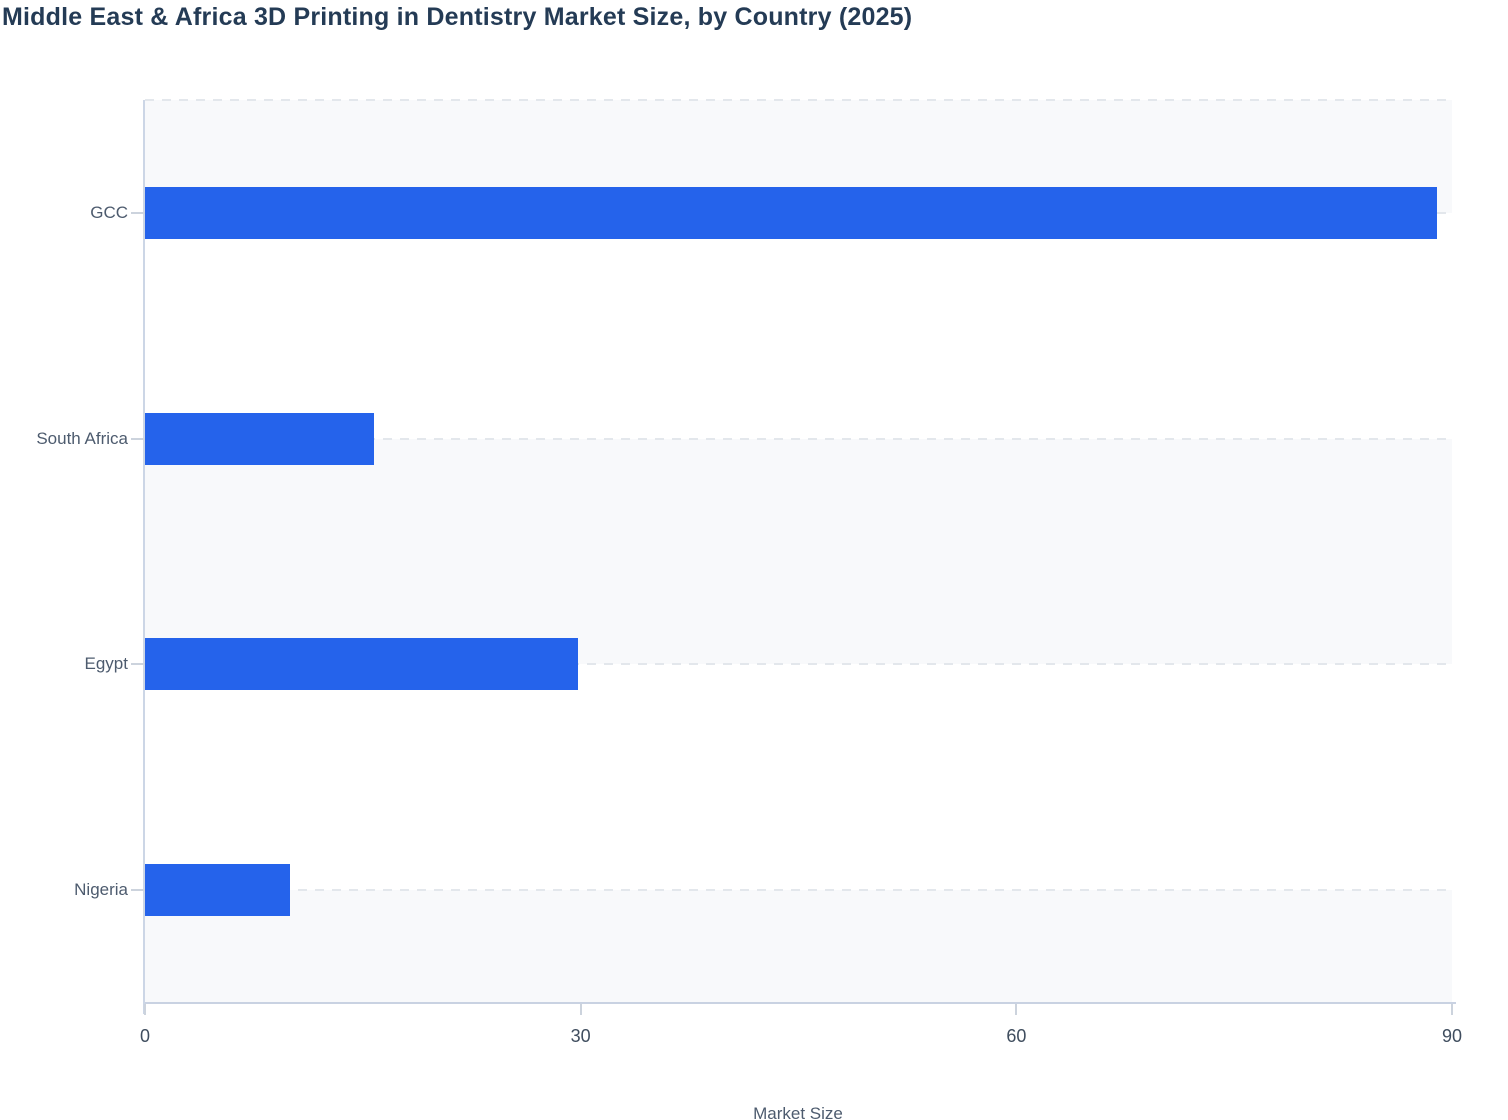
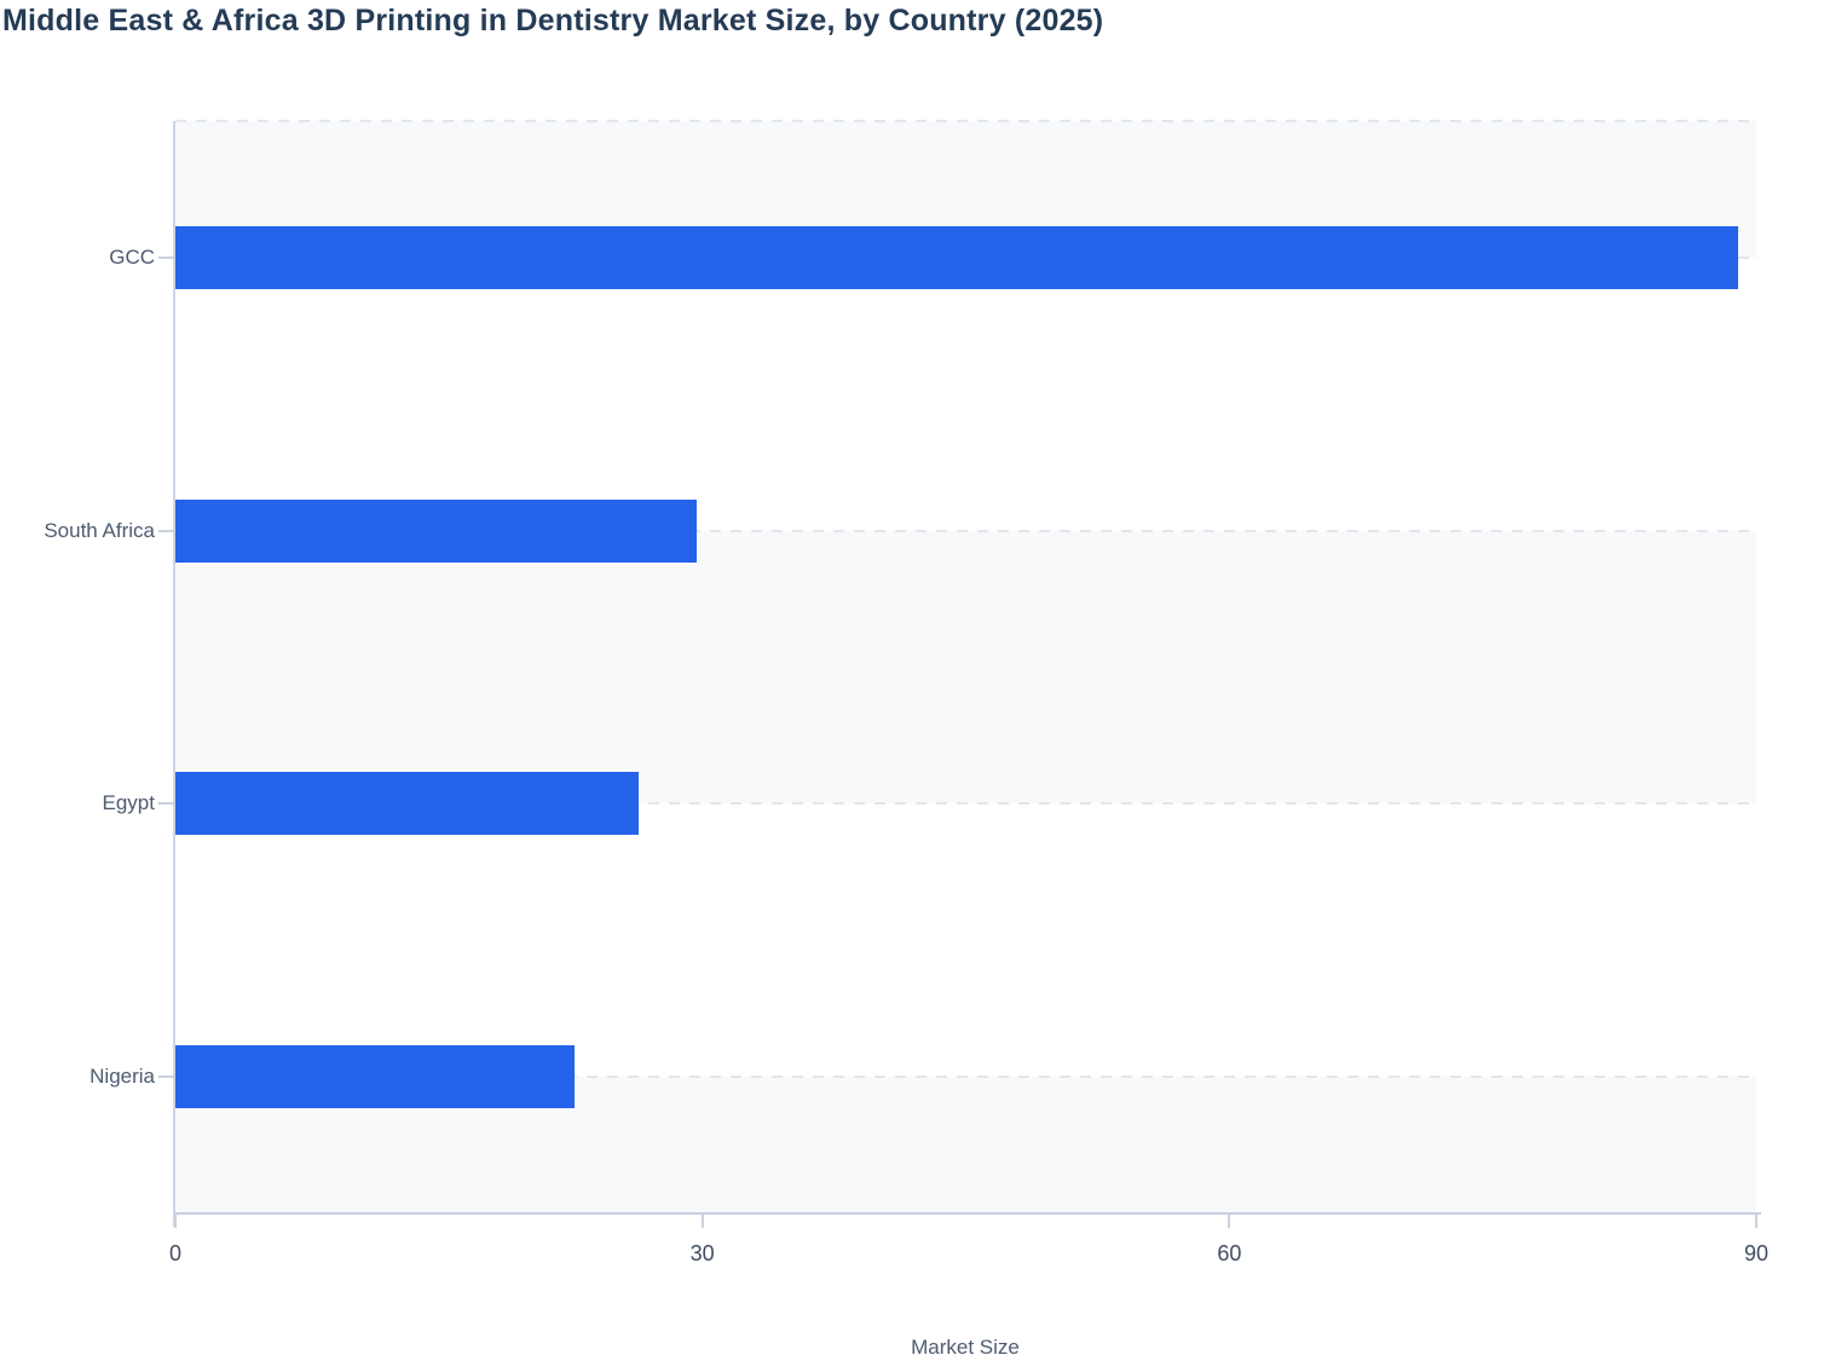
South Africa: 15.8 -> 29.7
Egypt: 29.8 -> 26.4
Nigeria: 10.0 -> 22.7
